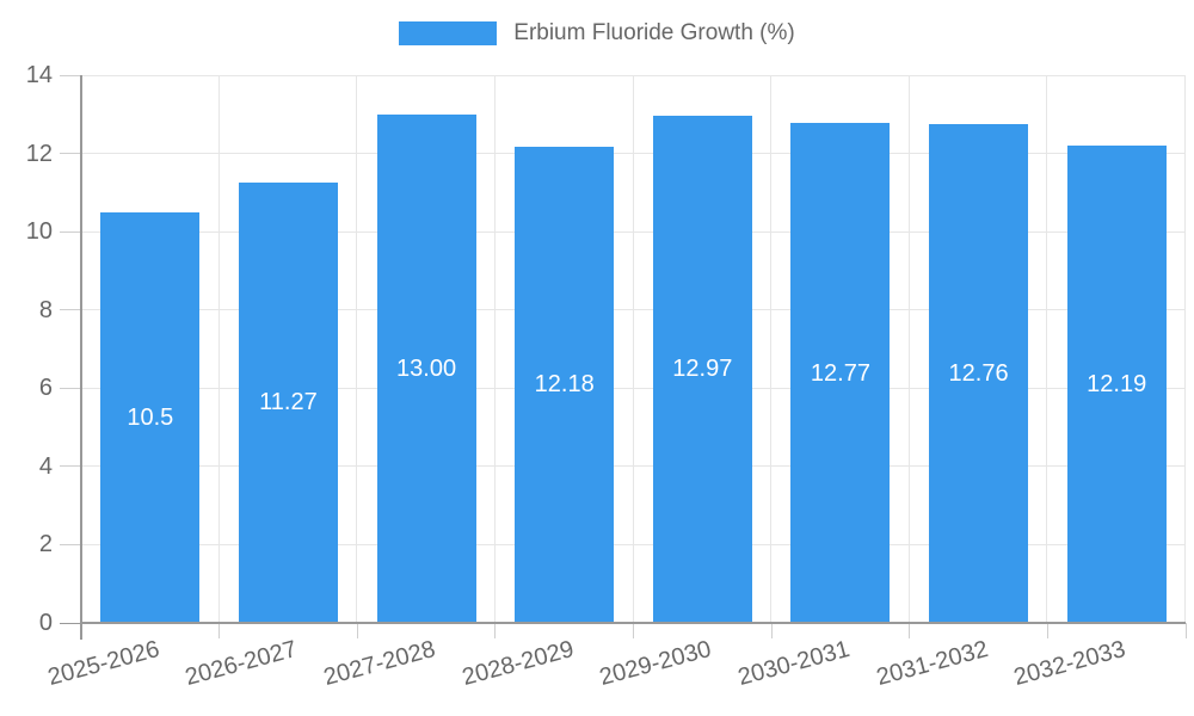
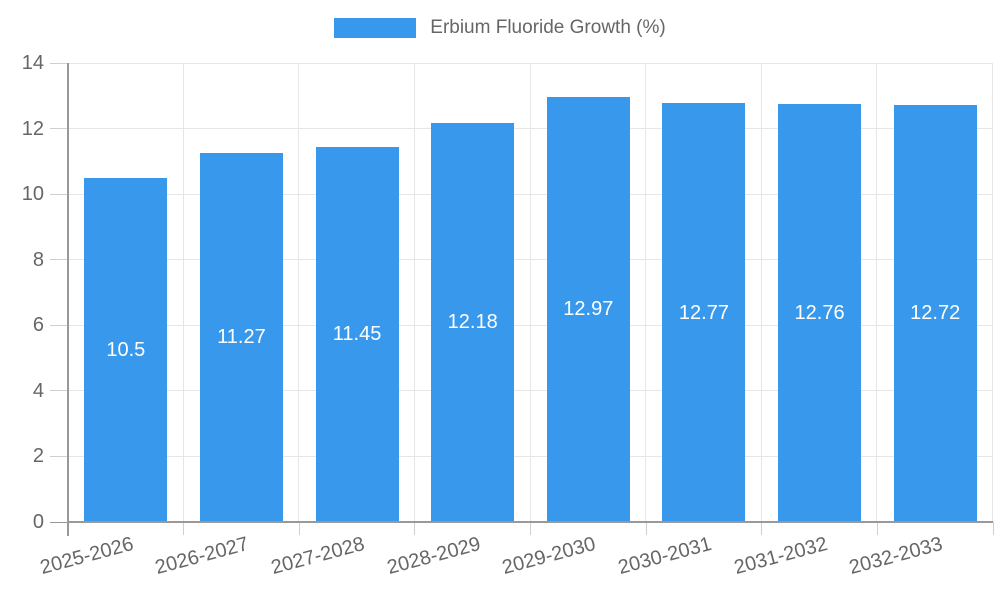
2027-2028: 13.00 -> 11.45
2032-2033: 12.19 -> 12.72
